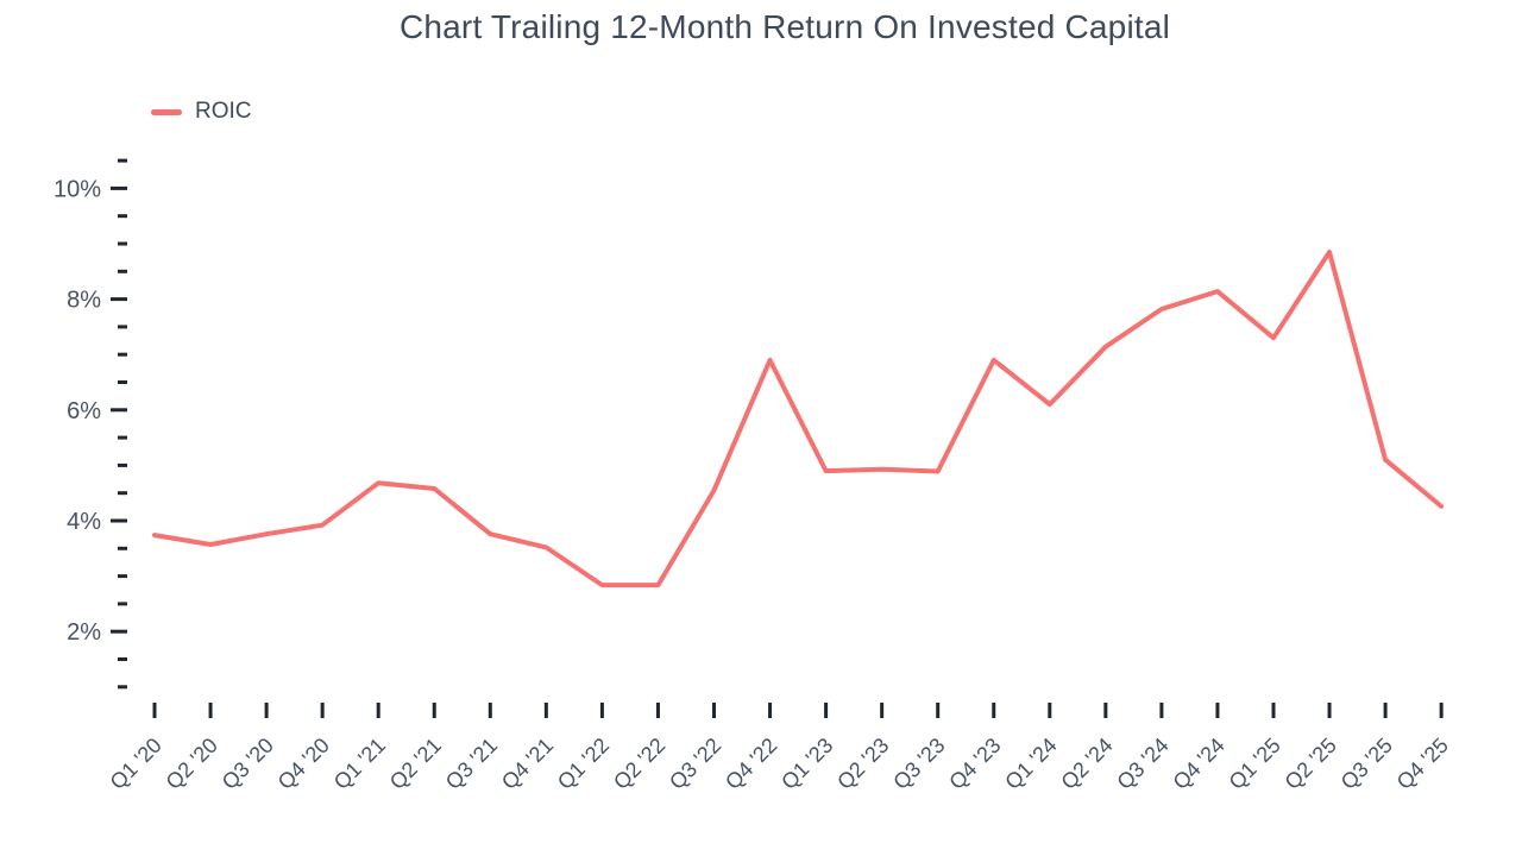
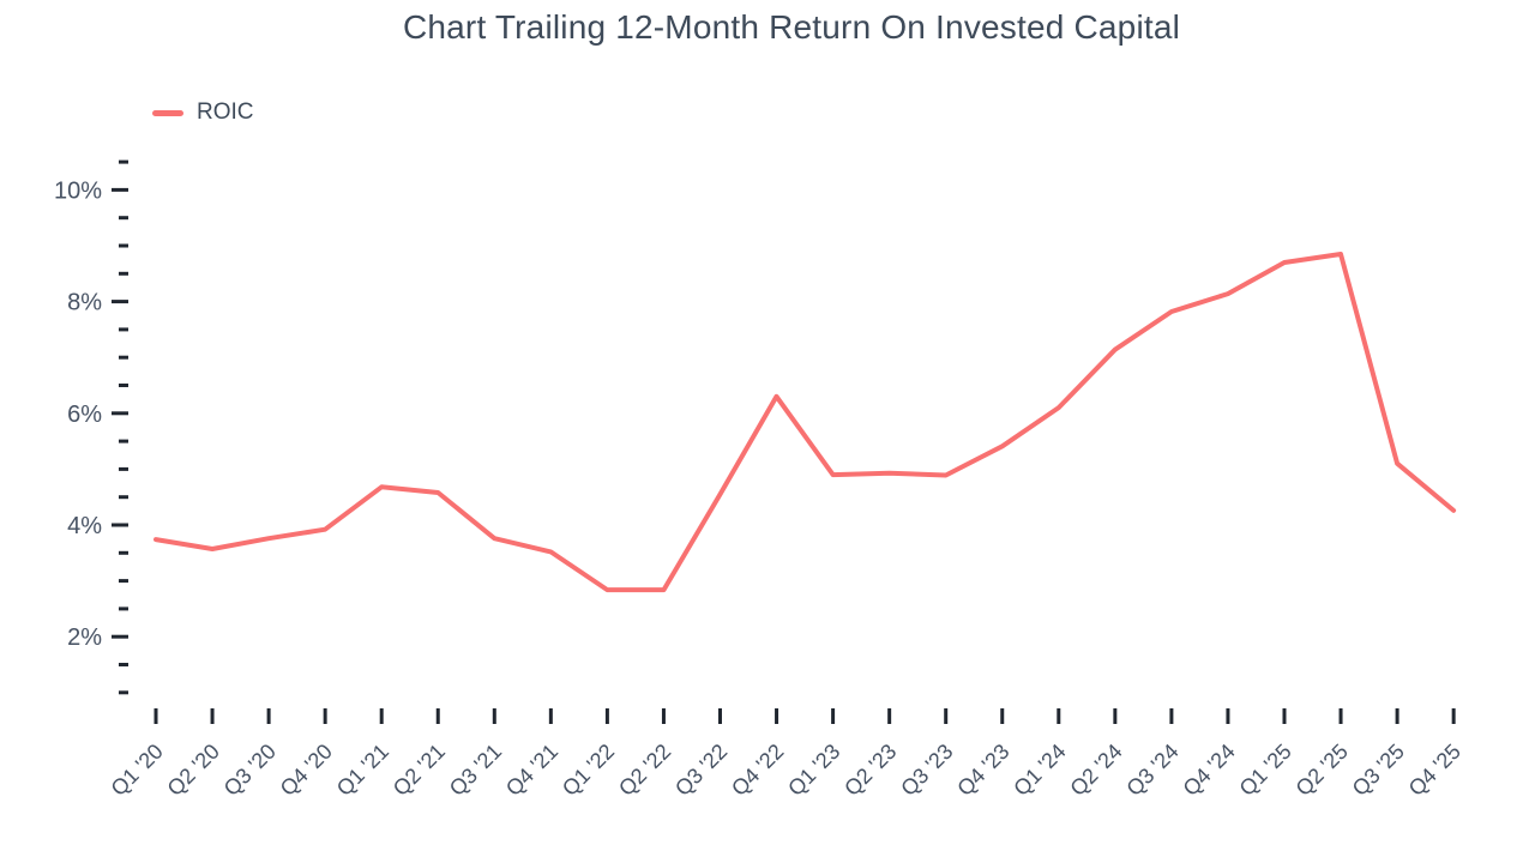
Q4 '22: 6.9% -> 6.3%
Q4 '23: 6.9% -> 5.4%
Q1 '25: 7.3% -> 8.7%
